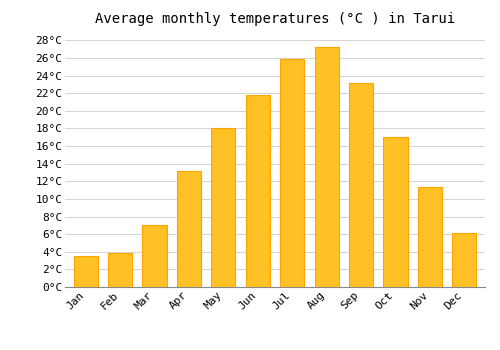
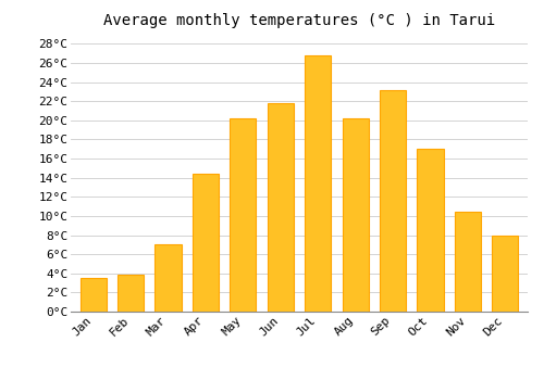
Apr: 13.2°C -> 14.4°C
May: 18.0°C -> 20.2°C
Jul: 25.9°C -> 26.8°C
Aug: 27.2°C -> 20.2°C
Nov: 11.3°C -> 10.4°C
Dec: 6.1°C -> 8.0°C
